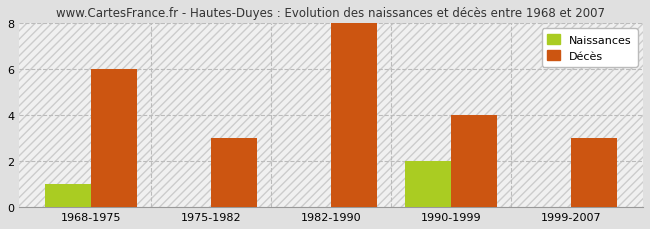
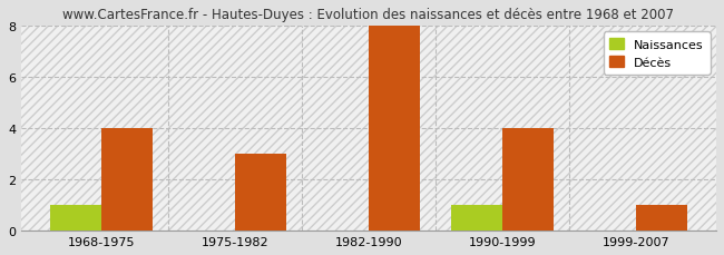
Décès/1968-1975: 6 -> 4
Naissances/1990-1999: 2 -> 1
Décès/1999-2007: 3 -> 1
